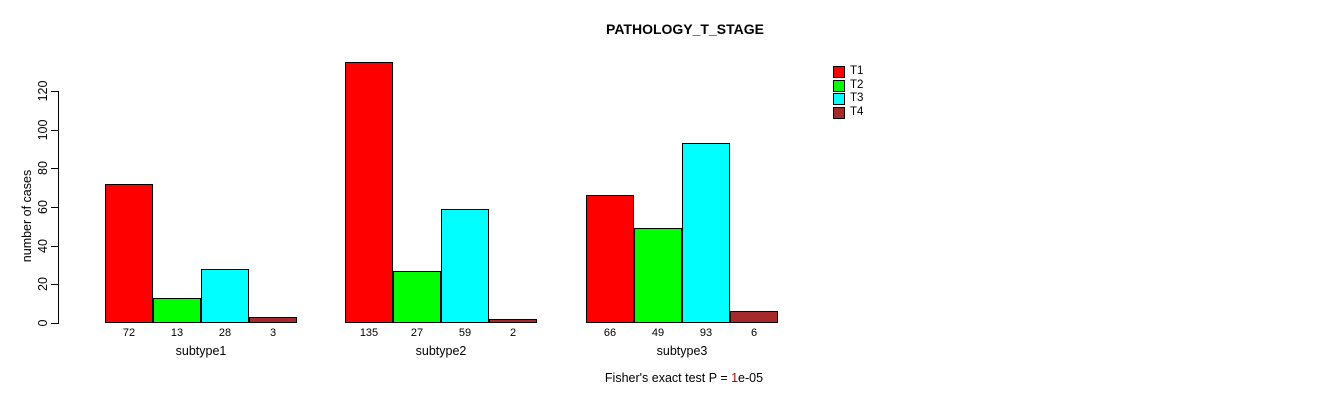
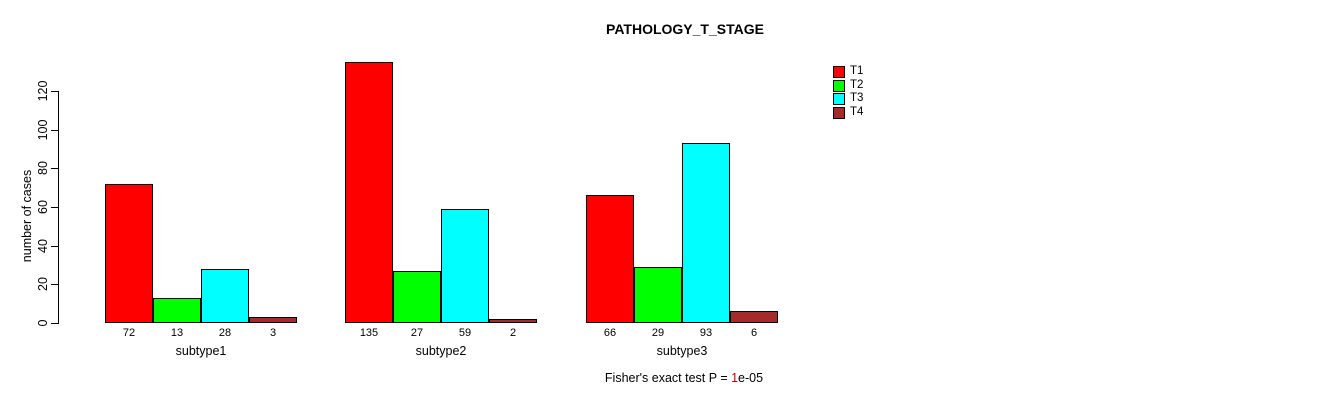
T2/subtype3: 49 -> 29
